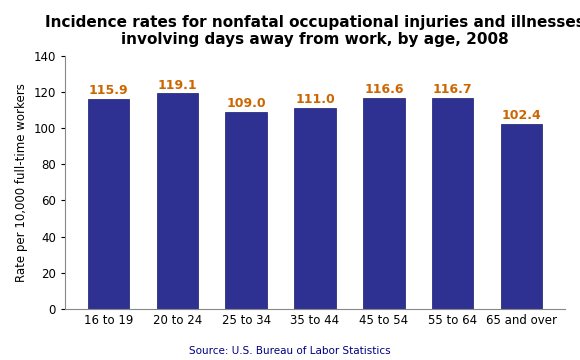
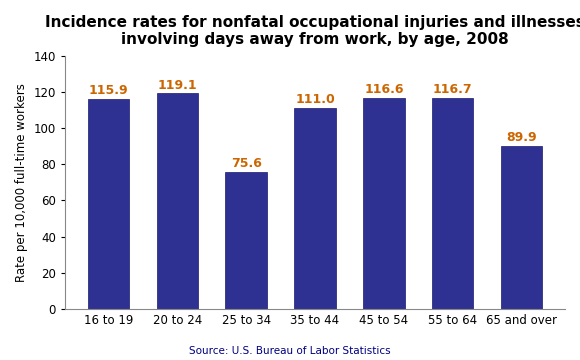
25 to 34: 109.0 -> 75.6
65 and over: 102.4 -> 89.9
